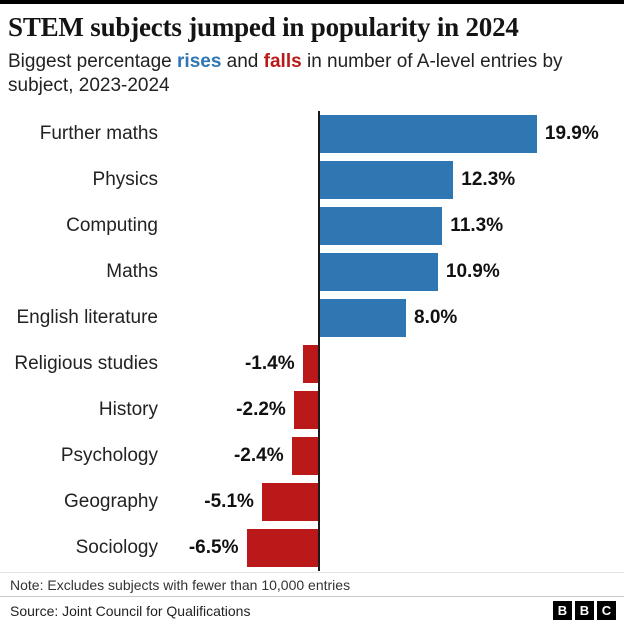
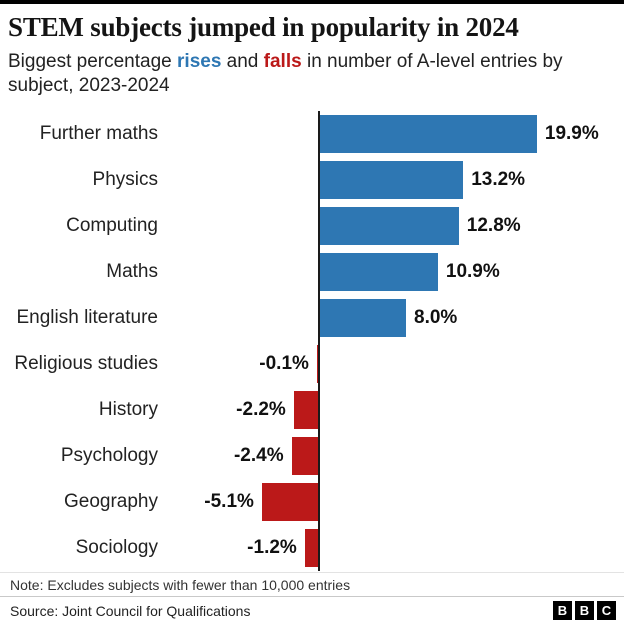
Physics: 12.3% -> 13.2%
Computing: 11.3% -> 12.8%
Religious studies: -1.4% -> -0.1%
Sociology: -6.5% -> -1.2%
